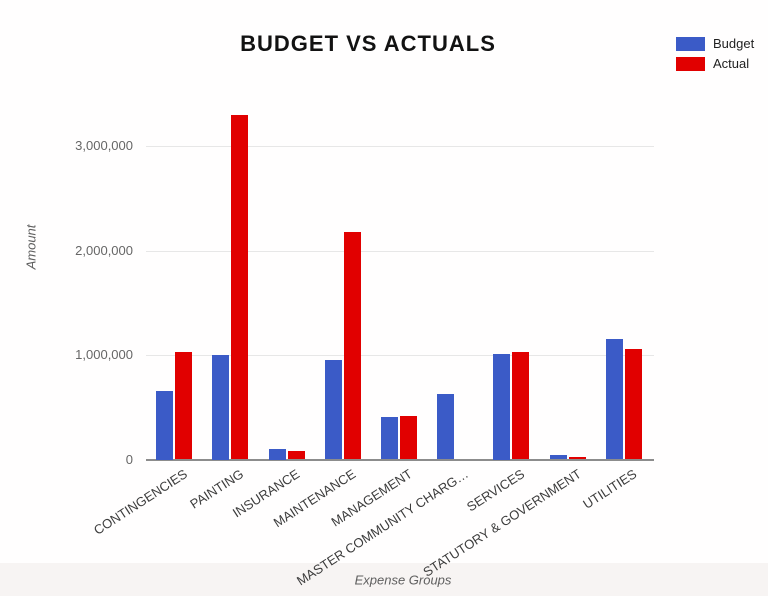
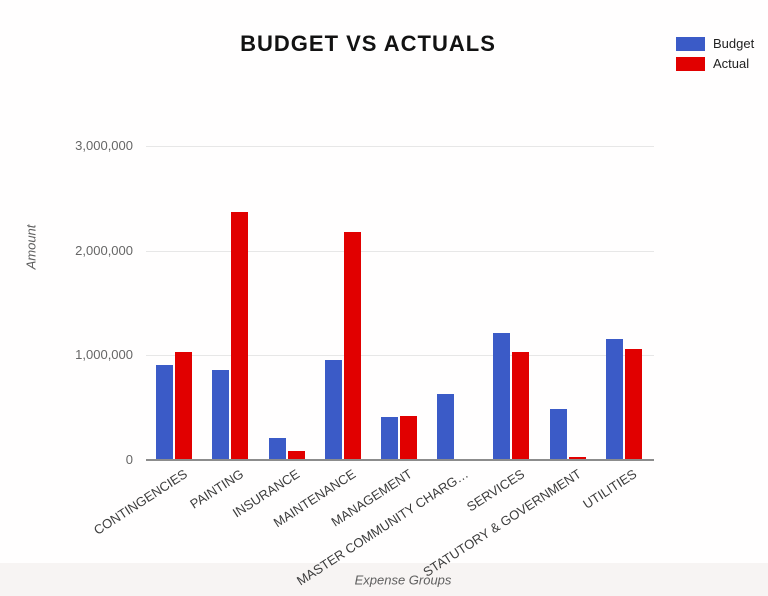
Budget/CONTINGENCIES: 660000 -> 900000
Budget/PAINTING: 1000000 -> 860000
Actual/PAINTING: 3300000 -> 2370000
Budget/INSURANCE: 100000 -> 210000
Budget/SERVICES: 1010000 -> 1210000
Budget/STATUTORY & GOVERNMENT: 40000 -> 480000
